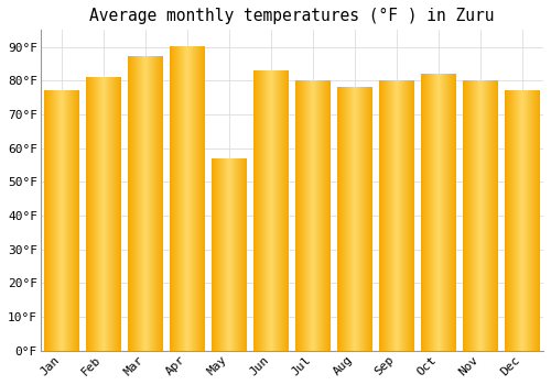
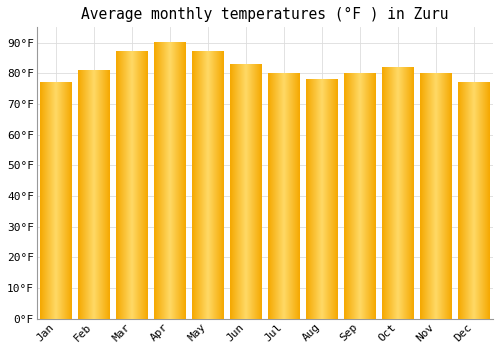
May: 57°F -> 87°F
